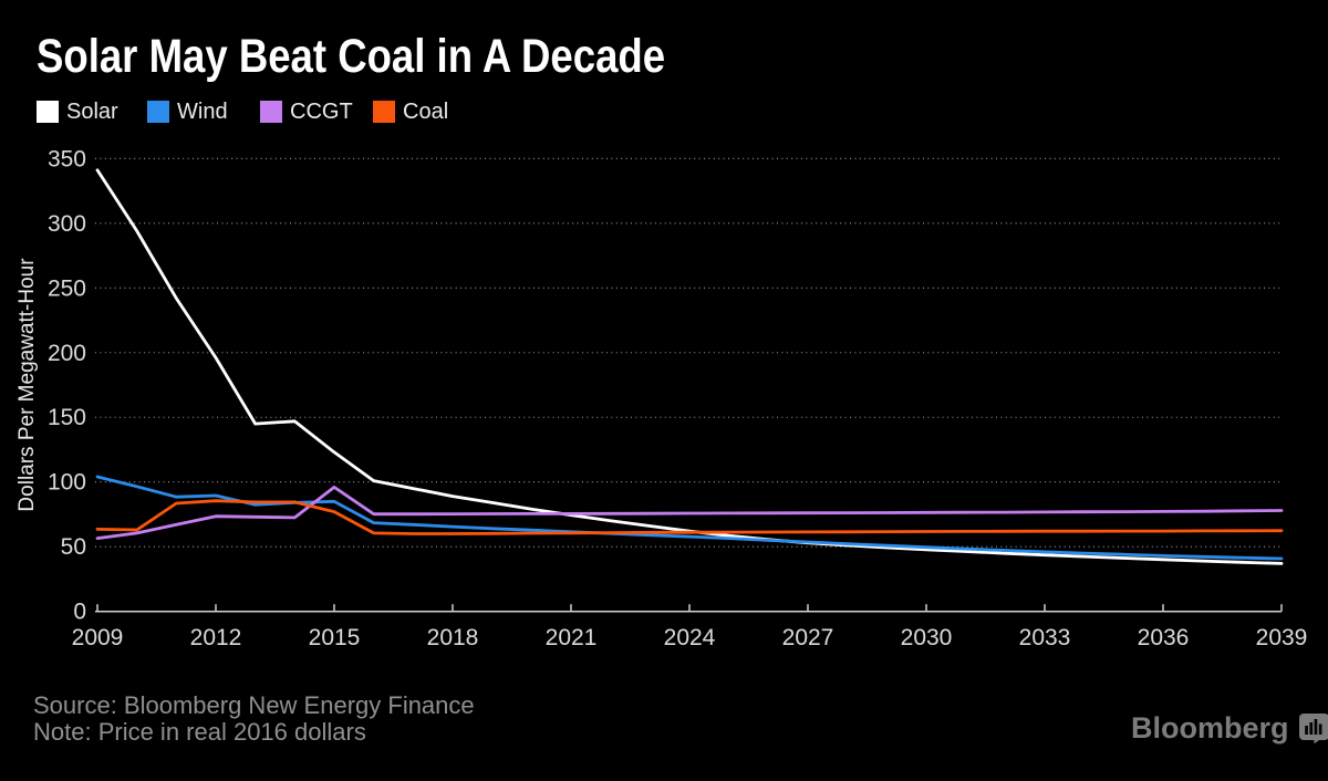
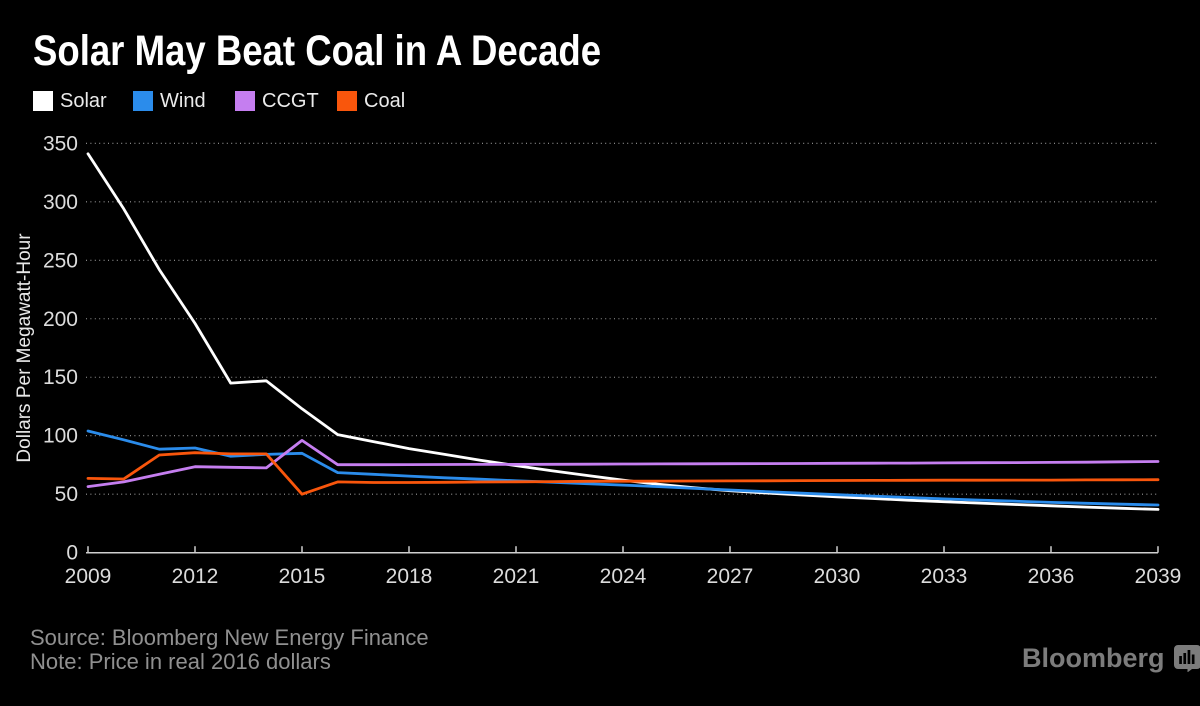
Coal/2015: 77 -> 50
